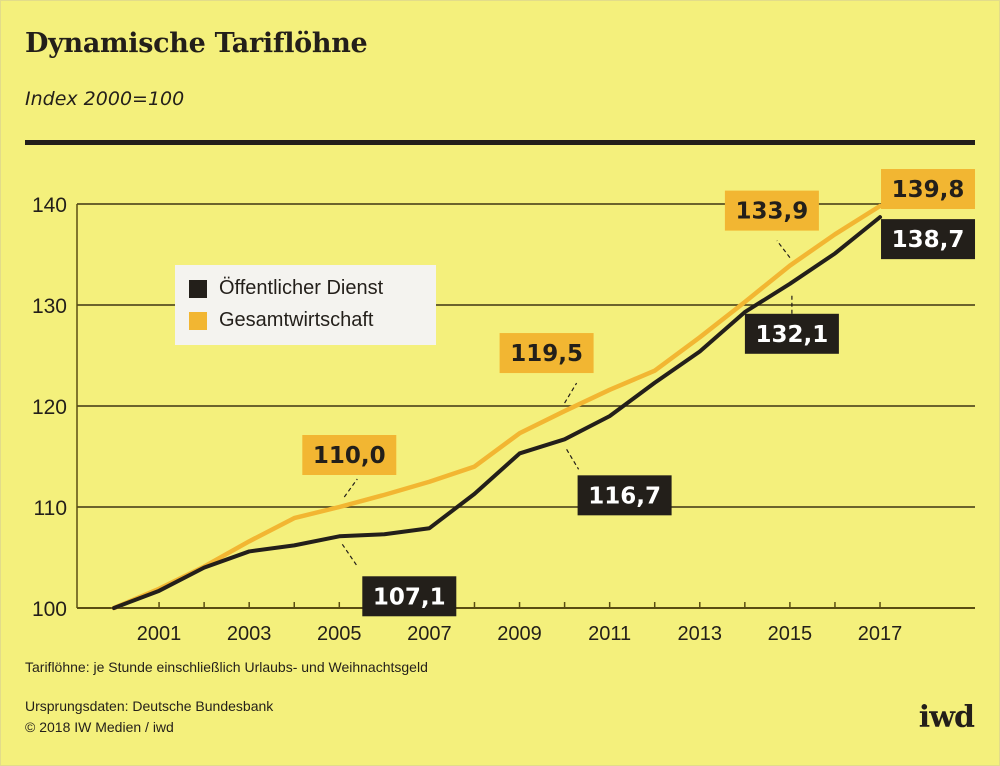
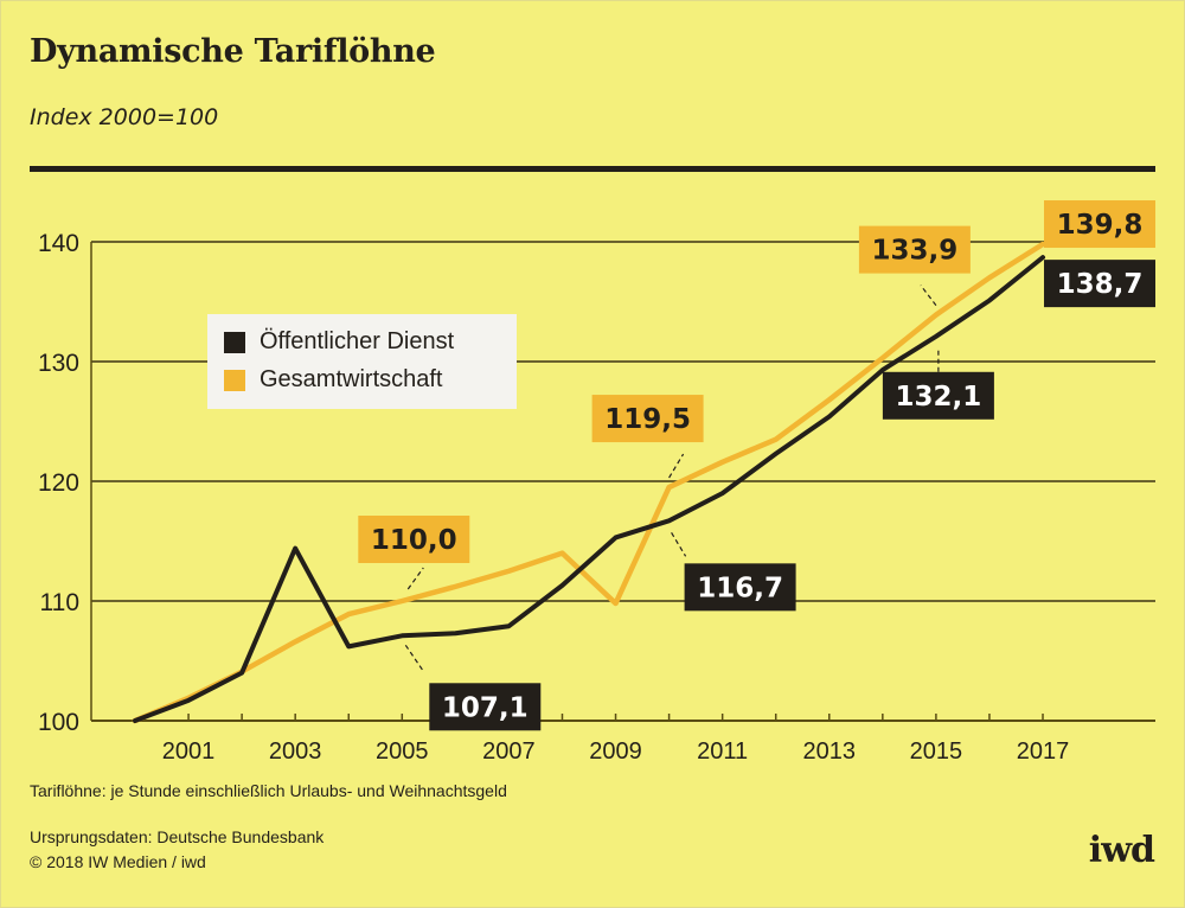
Öffentlicher Dienst/2003: 105.6 -> 114.4
Gesamtwirtschaft/2009: 117.3 -> 109.8
